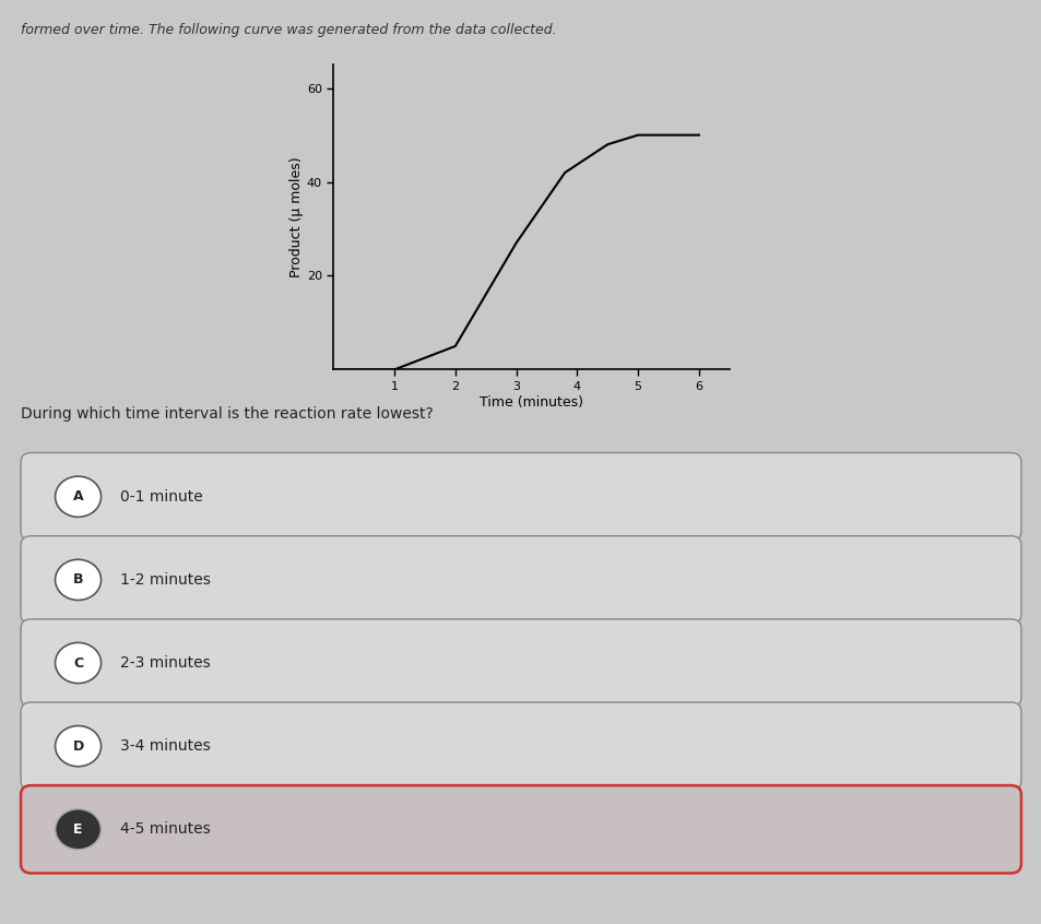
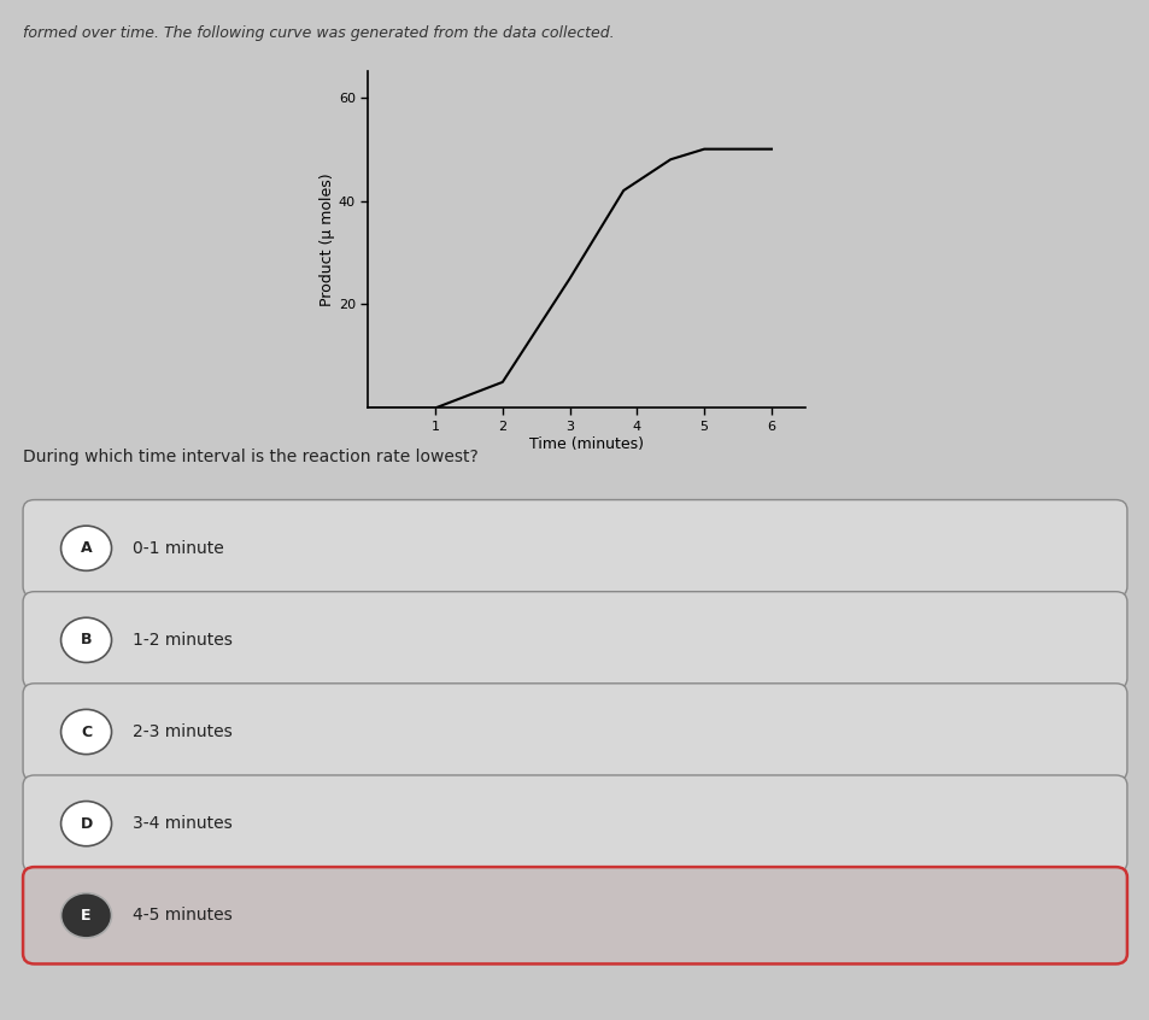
3: 27 -> 25
